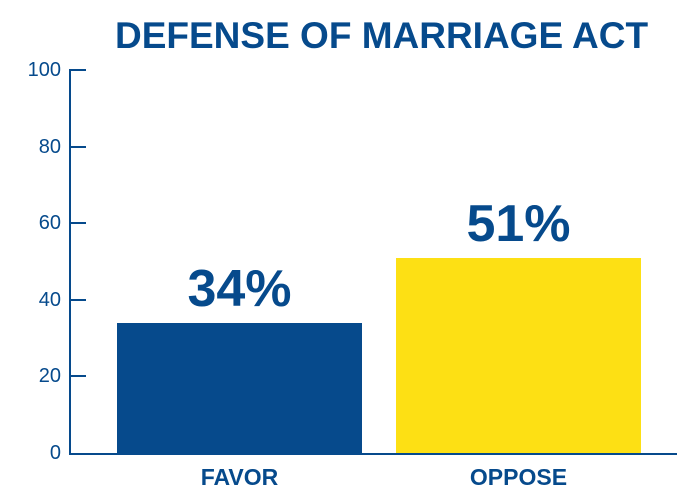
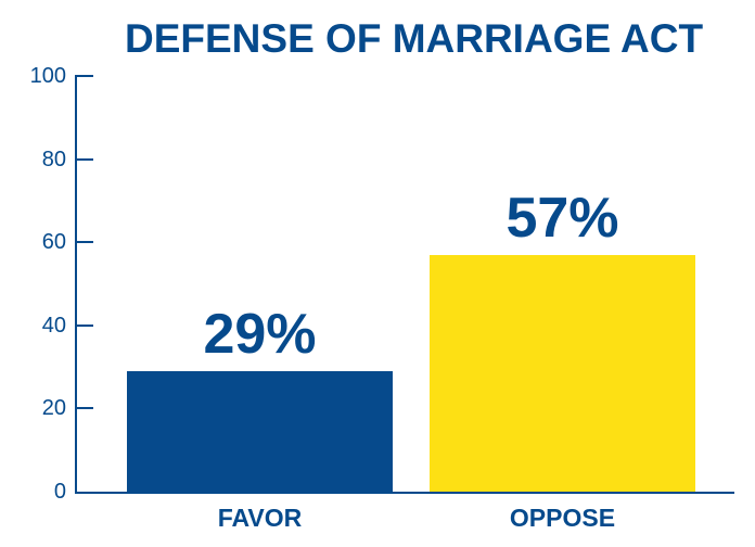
FAVOR: 34% -> 29%
OPPOSE: 51% -> 57%
